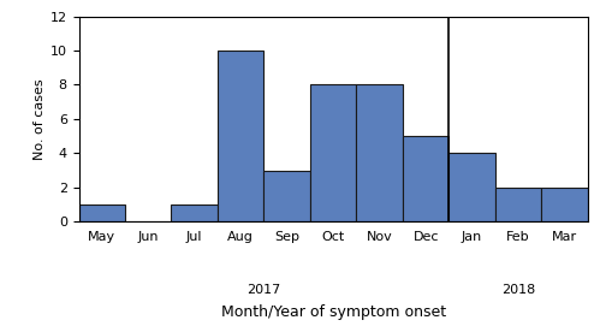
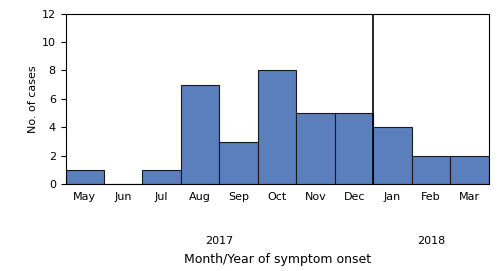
Aug: 10 -> 7
Nov: 8 -> 5
